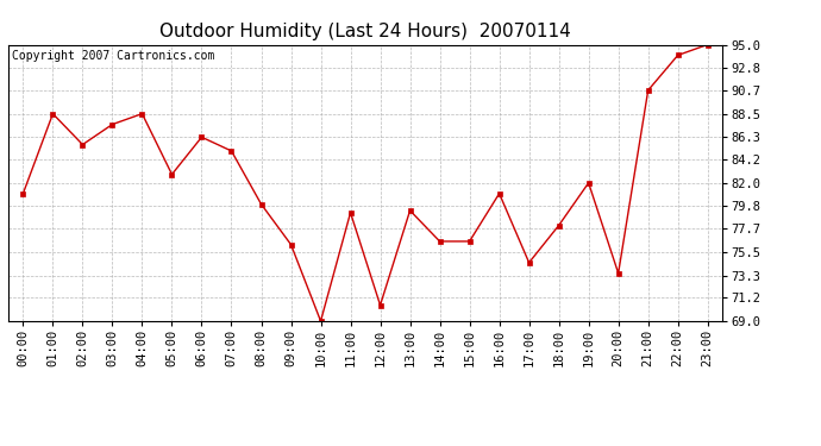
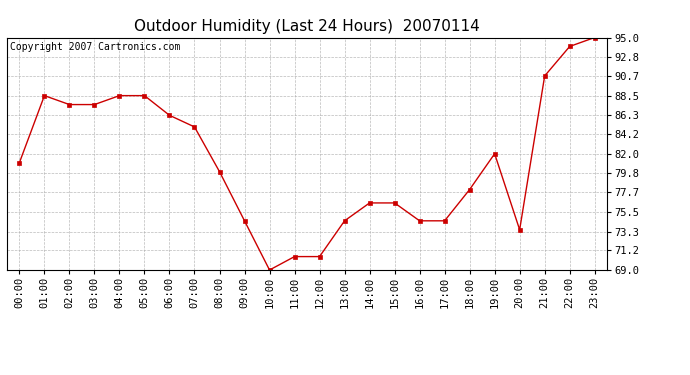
02:00: 85.6 -> 87.5
05:00: 82.8 -> 88.5
09:00: 76.2 -> 74.5
11:00: 79.2 -> 70.5
13:00: 79.4 -> 74.5
16:00: 81.0 -> 74.5
